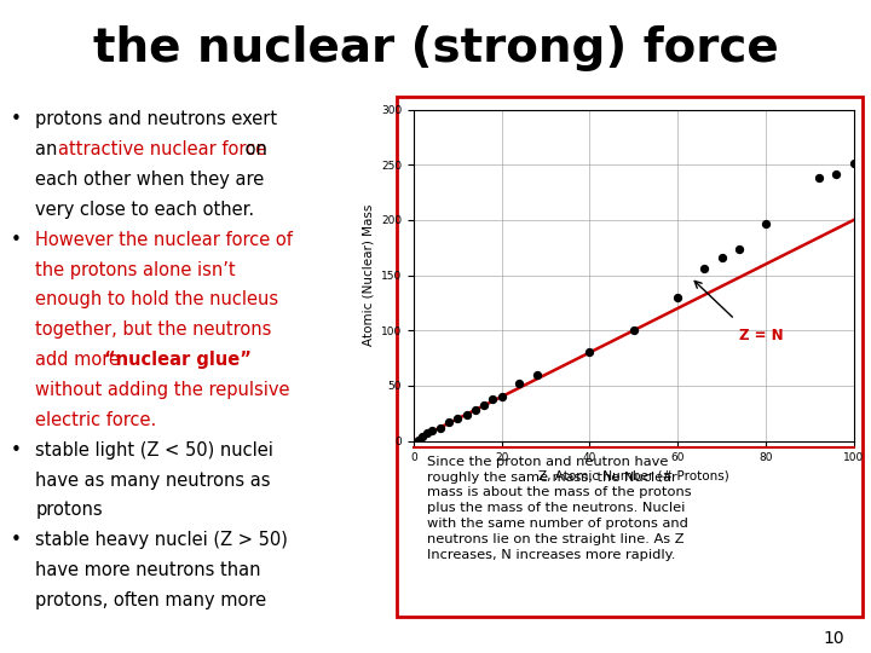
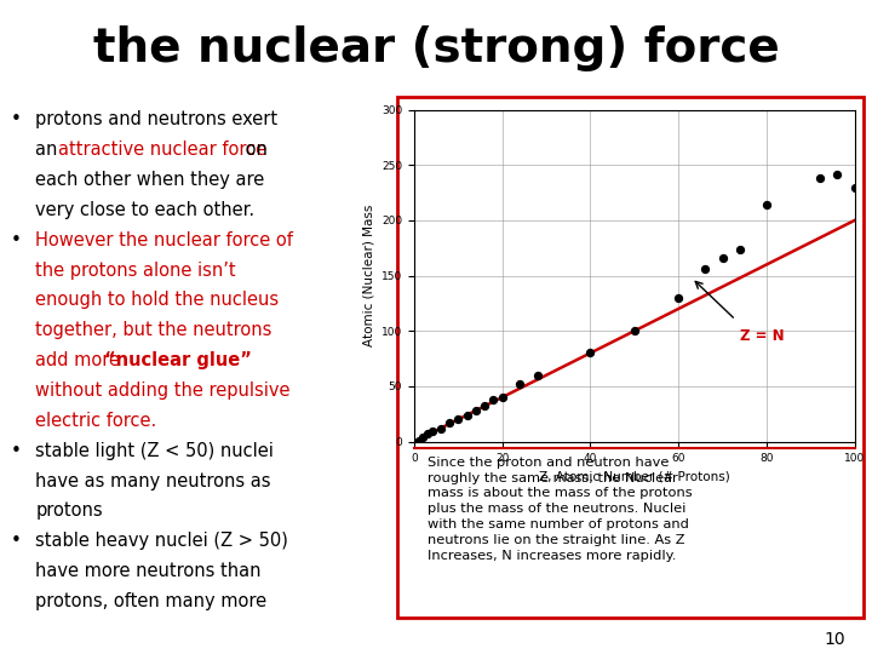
80: 197 -> 214
100: 252 -> 230
